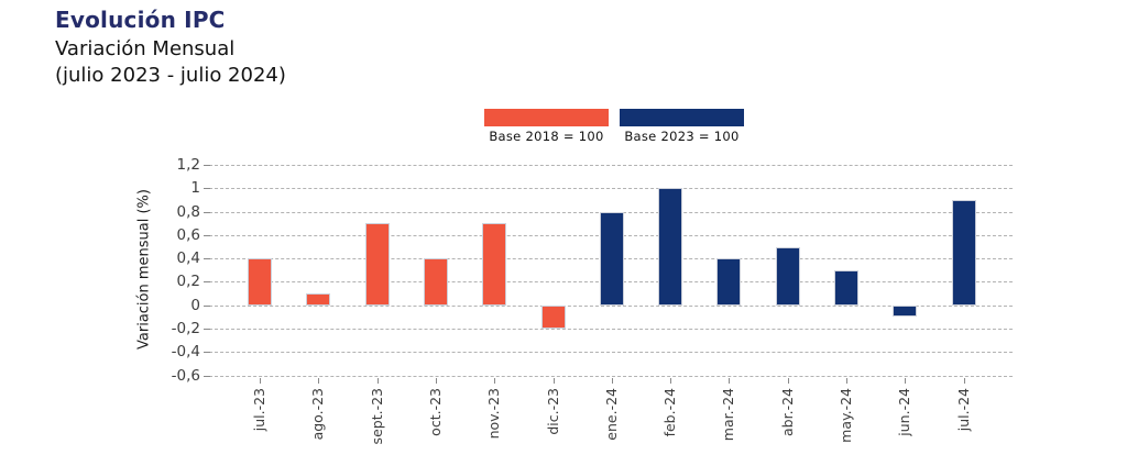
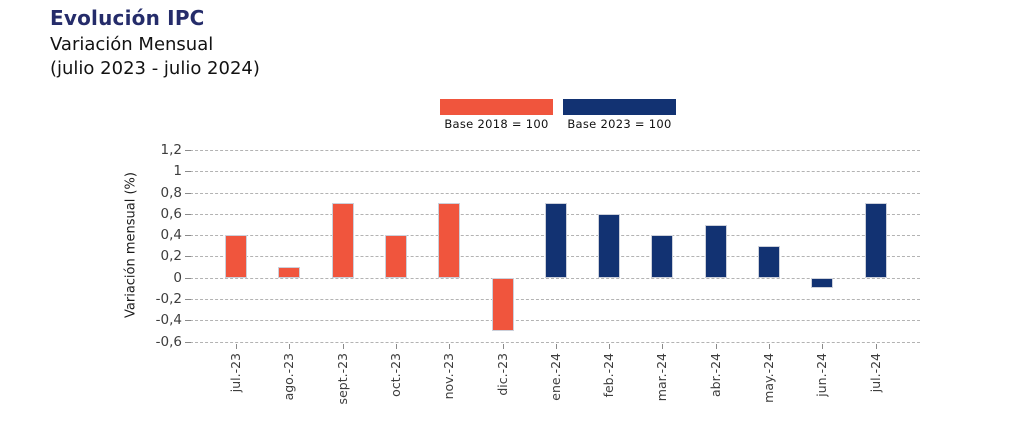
Base 2018 = 100/dic.-23: -0,2 -> -0,5
Base 2023 = 100/ene.-24: 0,8 -> 0,7
Base 2023 = 100/feb.-24: 1,0 -> 0,6
Base 2023 = 100/jul.-24: 0,9 -> 0,7
